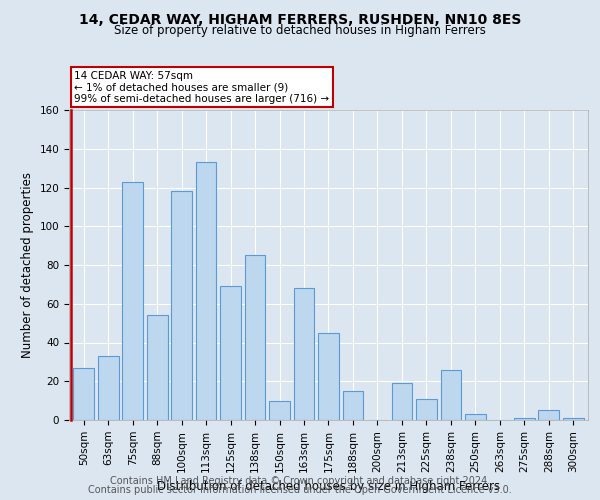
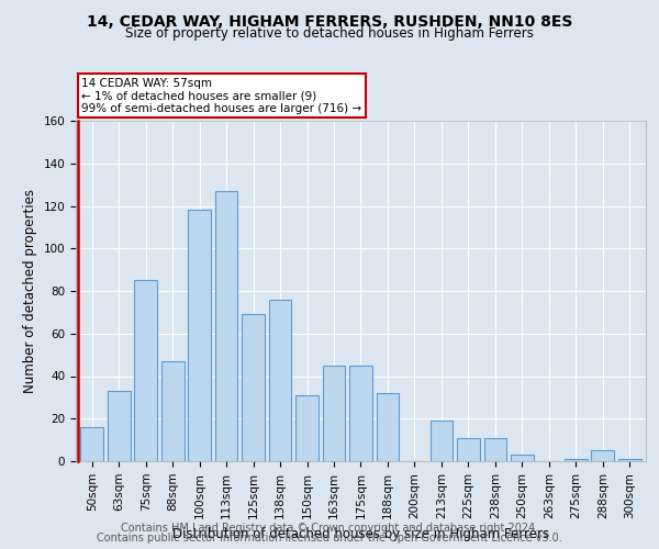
50sqm: 27 -> 16
75sqm: 123 -> 85
88sqm: 54 -> 47
113sqm: 133 -> 127
138sqm: 85 -> 76
150sqm: 10 -> 31
163sqm: 68 -> 45
188sqm: 15 -> 32
238sqm: 26 -> 11
